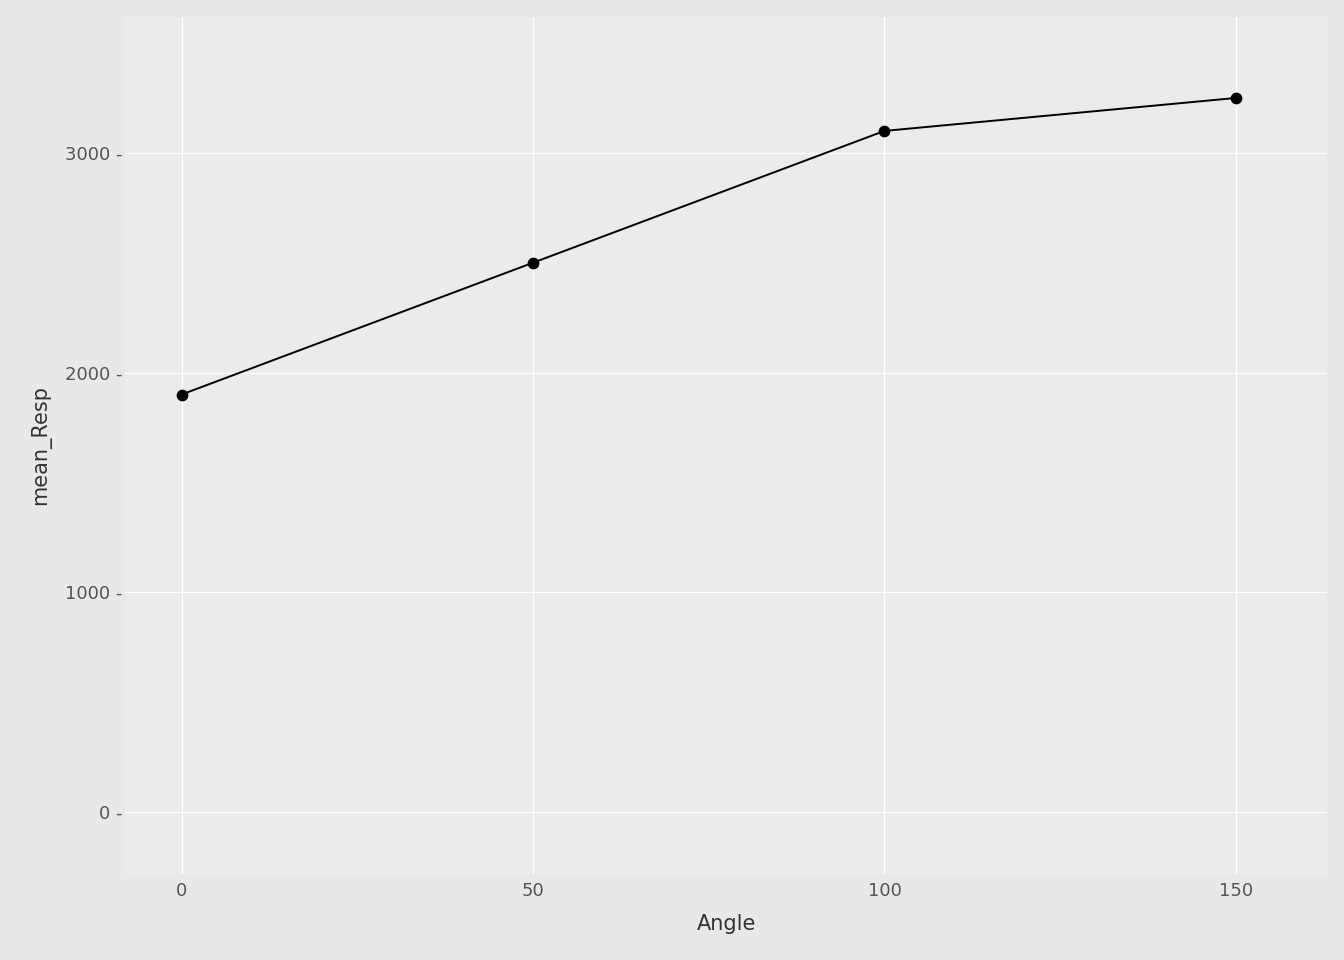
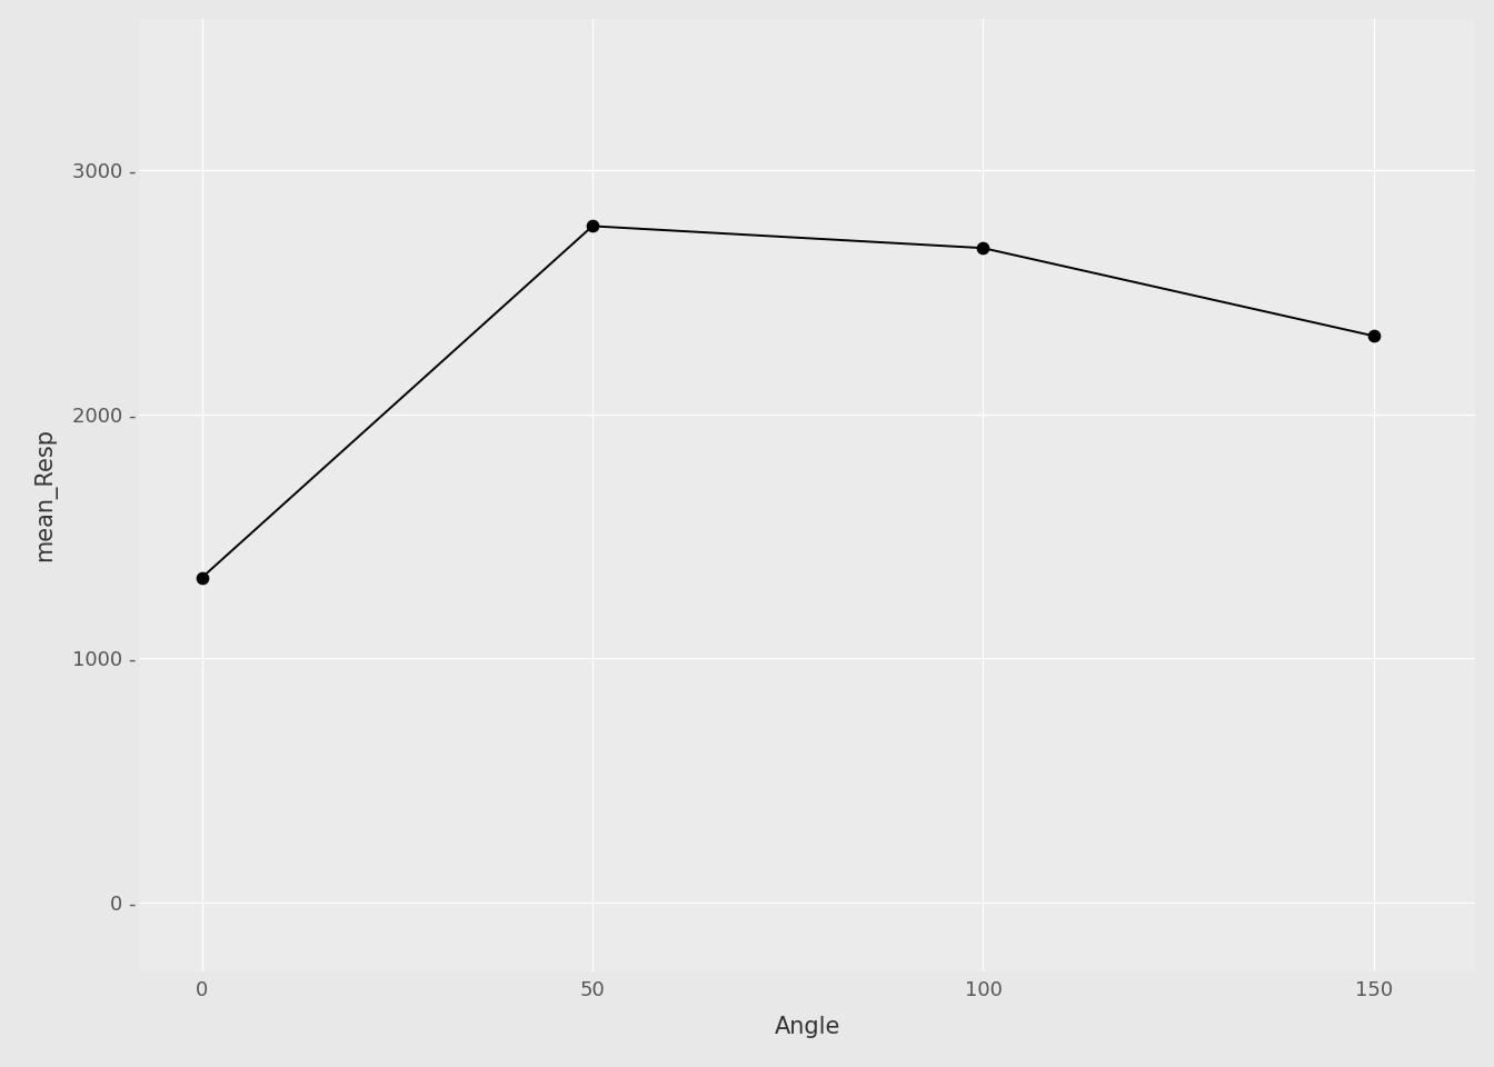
0: 1900 - -> 1330 -
50: 2500 - -> 2770 -
100: 3100 - -> 2680 -
150: 3250 - -> 2320 -
